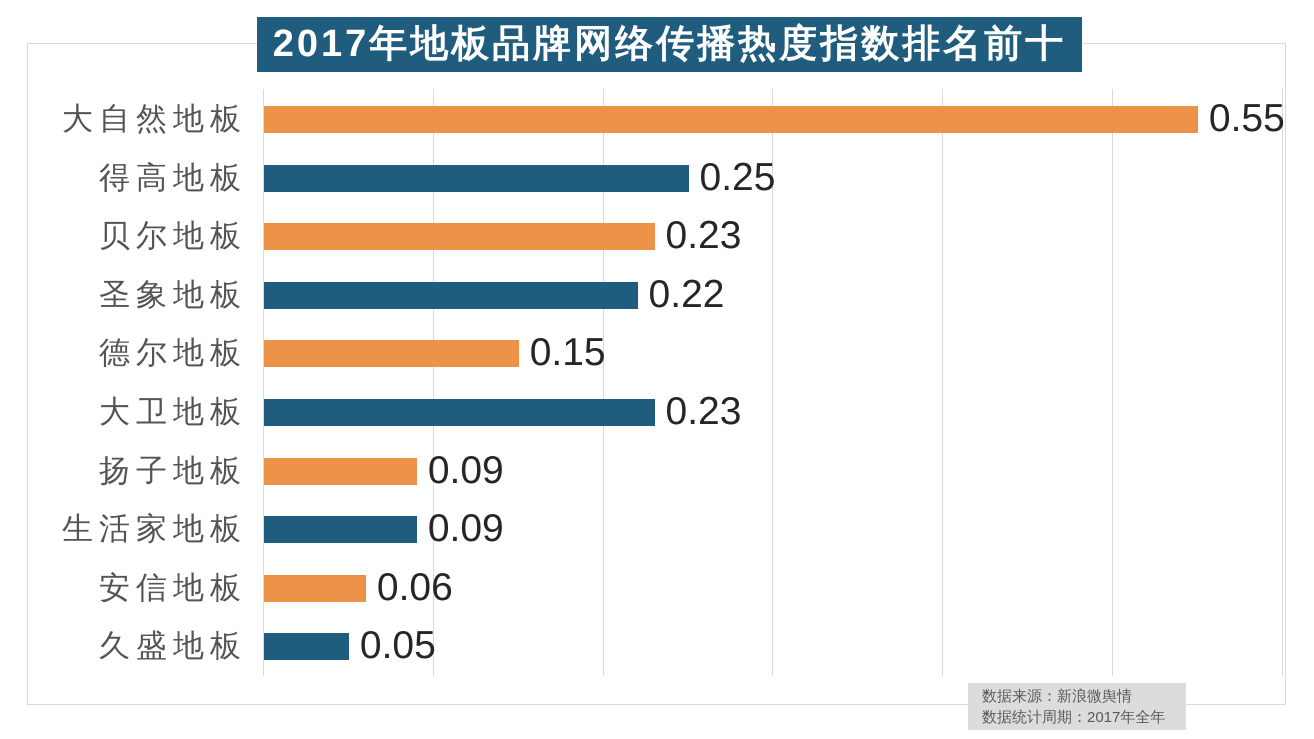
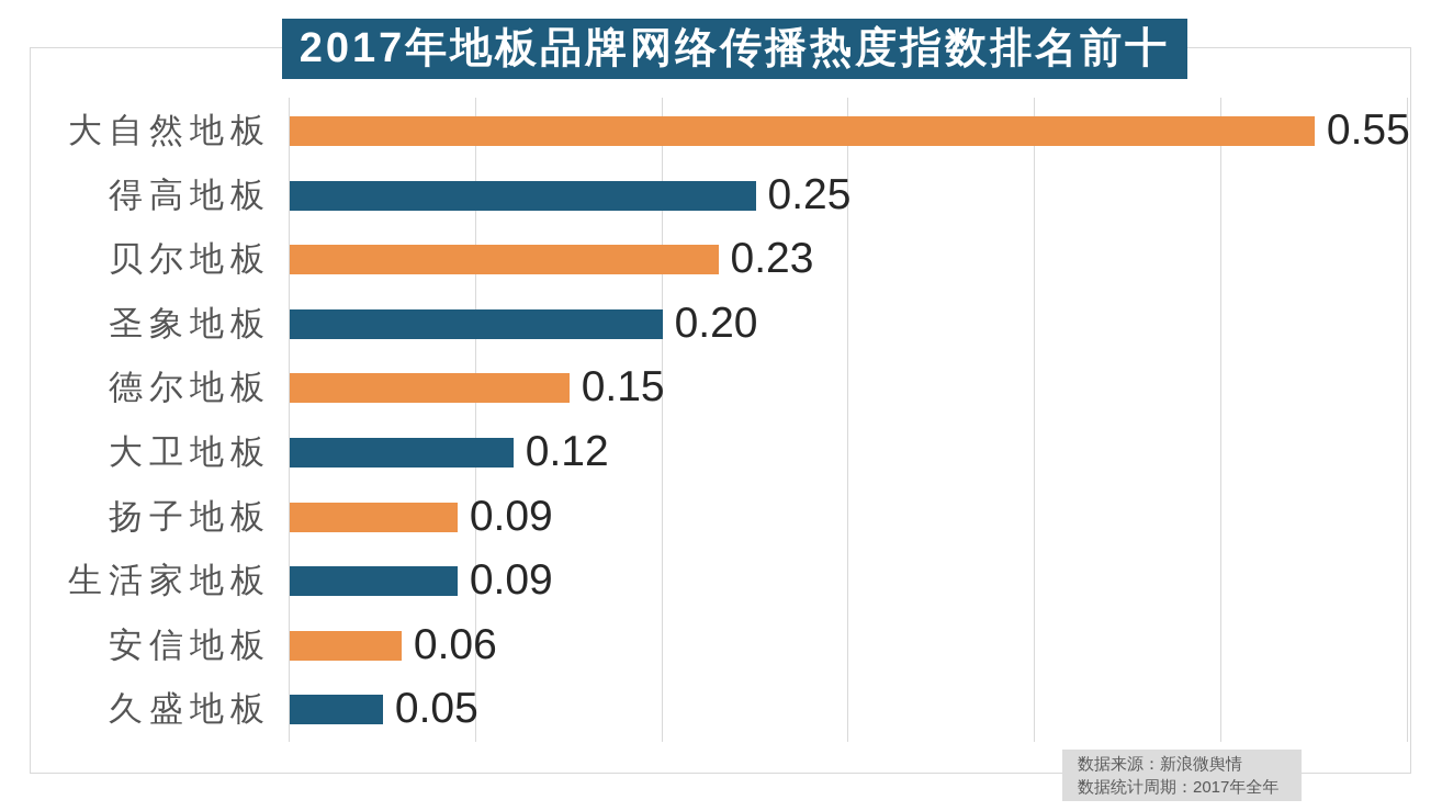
圣象地板: 0.22 -> 0.20
大卫地板: 0.23 -> 0.12
